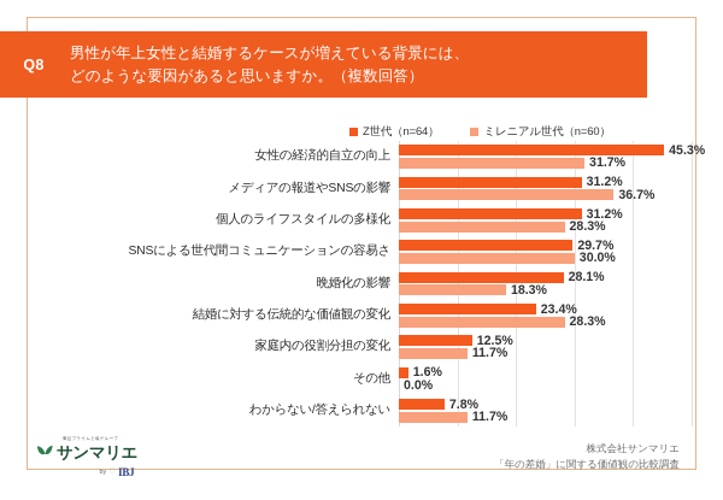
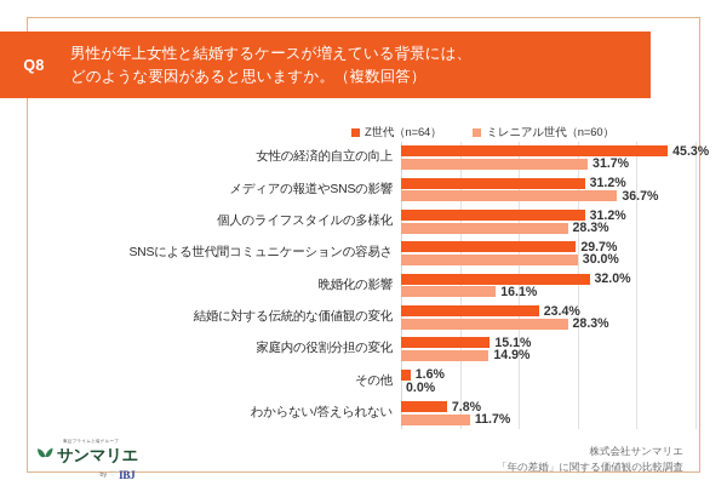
Z世代（n=64）/晩婚化の影響: 28.1% -> 32.0%
ミレニアル世代（n=60）/晩婚化の影響: 18.3% -> 16.1%
Z世代（n=64）/家庭内の役割分担の変化: 12.5% -> 15.1%
ミレニアル世代（n=60）/家庭内の役割分担の変化: 11.7% -> 14.9%
